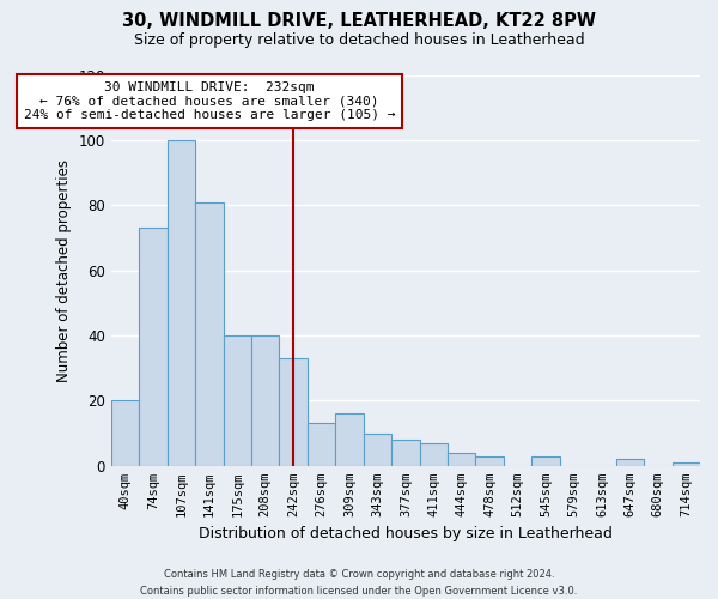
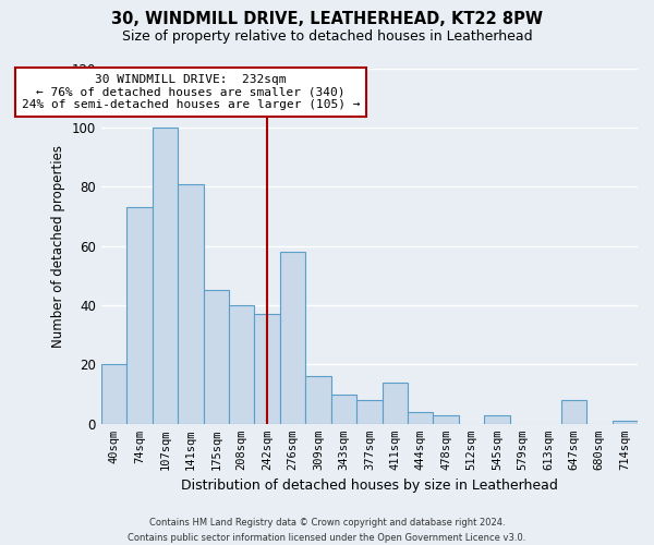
175sqm: 40 -> 45
242sqm: 33 -> 37
276sqm: 13 -> 58
411sqm: 7 -> 14
647sqm: 2 -> 8
